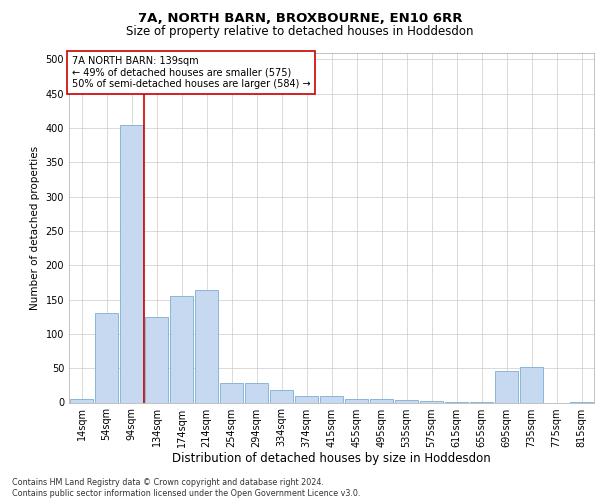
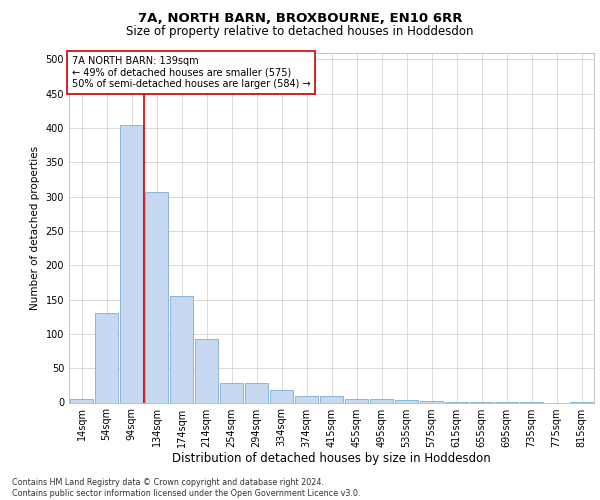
134sqm: 124 -> 307
214sqm: 164 -> 92
695sqm: 46 -> 1
735sqm: 52 -> 1
